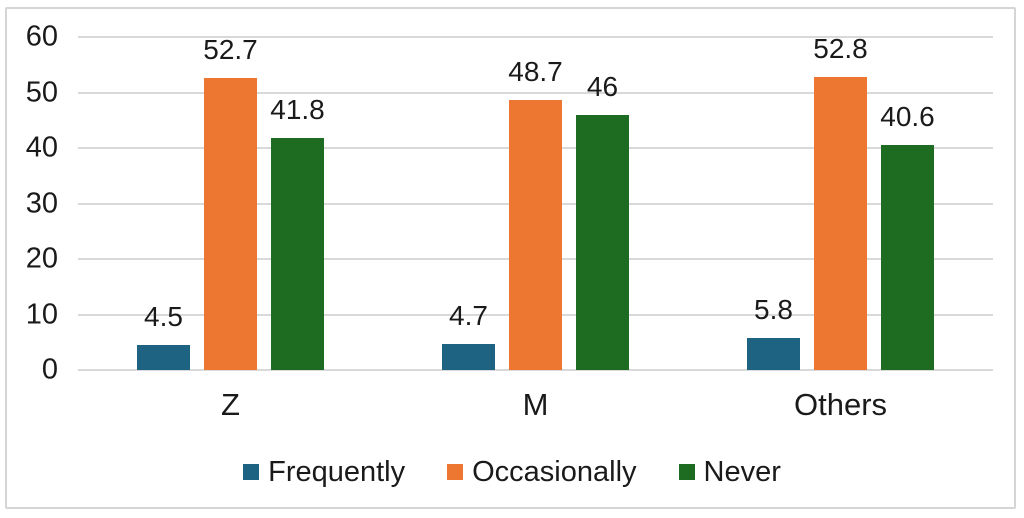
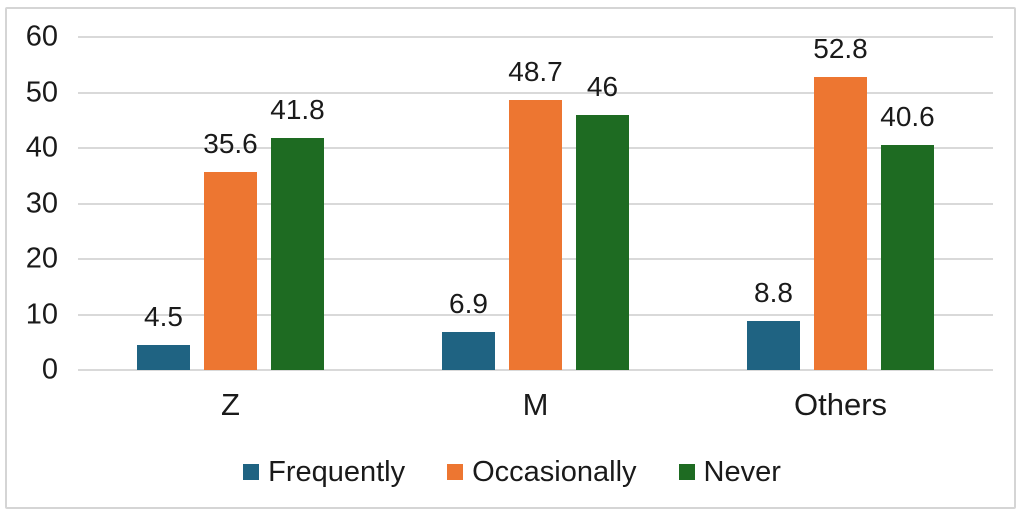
Occasionally/Z: 52.7 -> 35.6
Frequently/M: 4.7 -> 6.9
Frequently/Others: 5.8 -> 8.8
